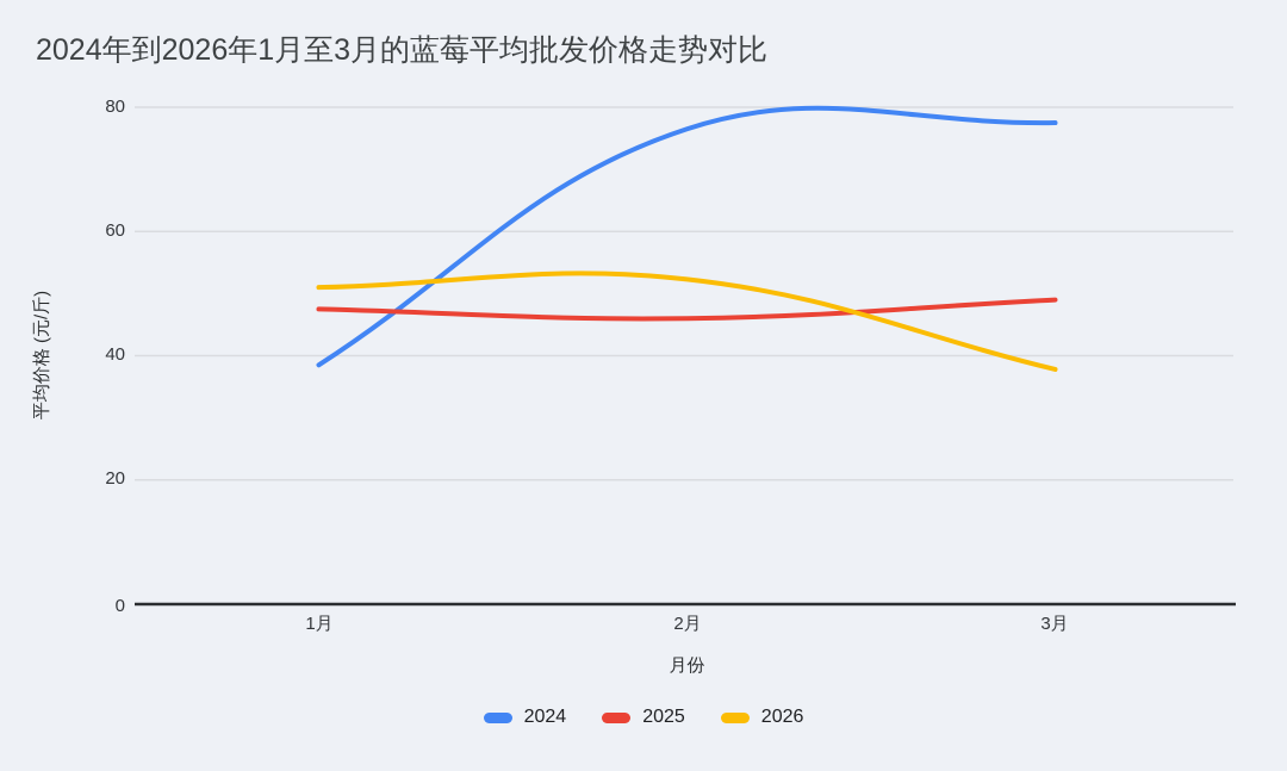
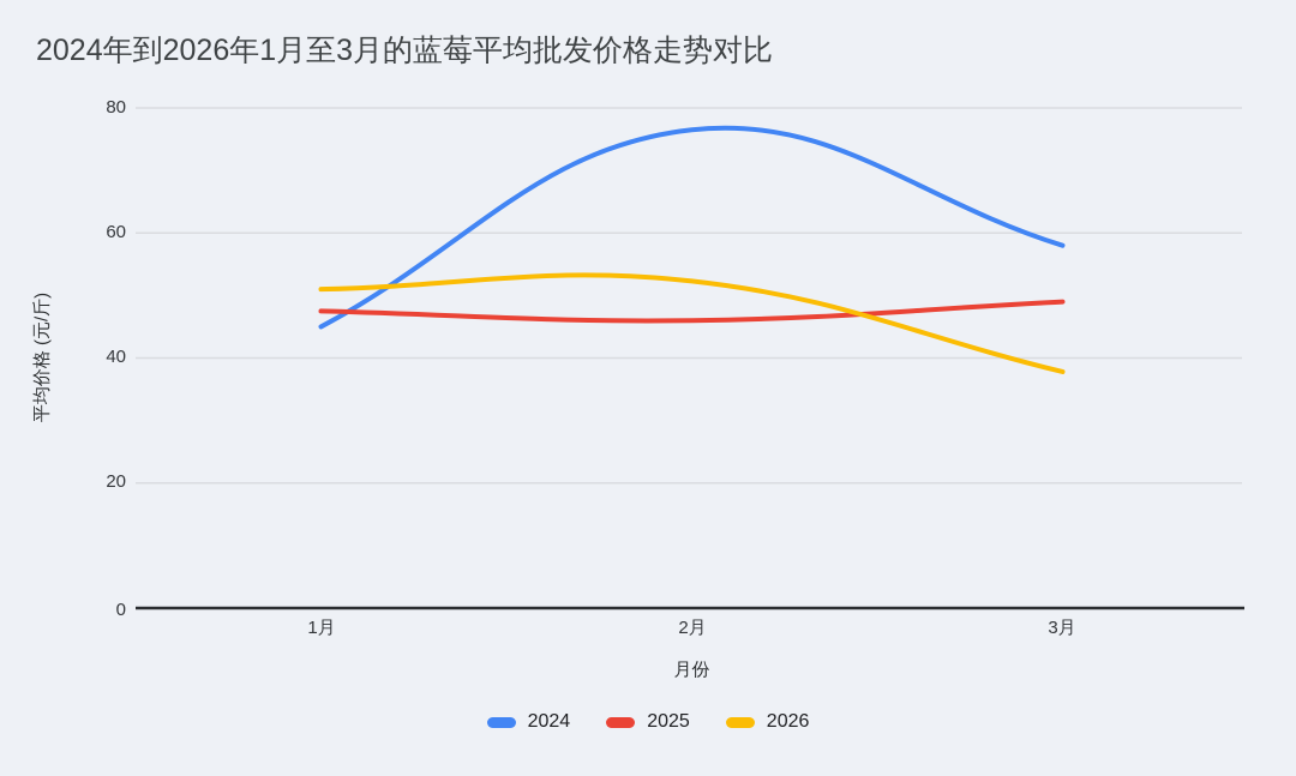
2024/1月: 38 -> 45
2024/3月: 78 -> 58
